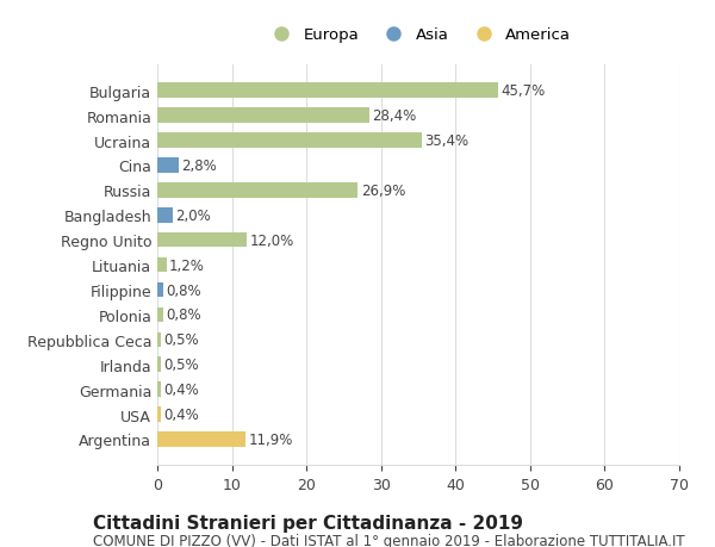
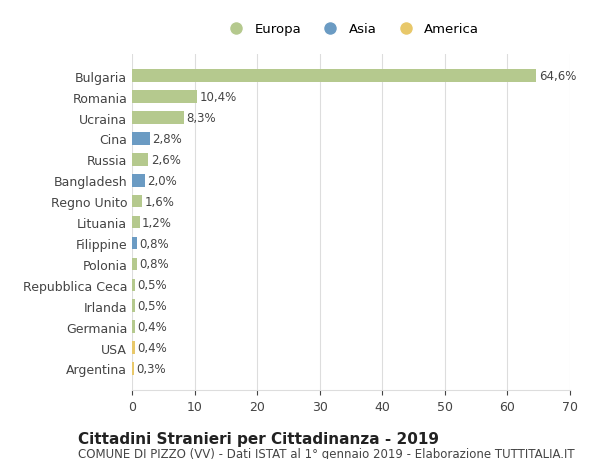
Bulgaria: 45,7% -> 64,6%
Romania: 28,4% -> 10,4%
Ucraina: 35,4% -> 8,3%
Russia: 26,9% -> 2,6%
Regno Unito: 12,0% -> 1,6%
Argentina: 11,9% -> 0,3%
